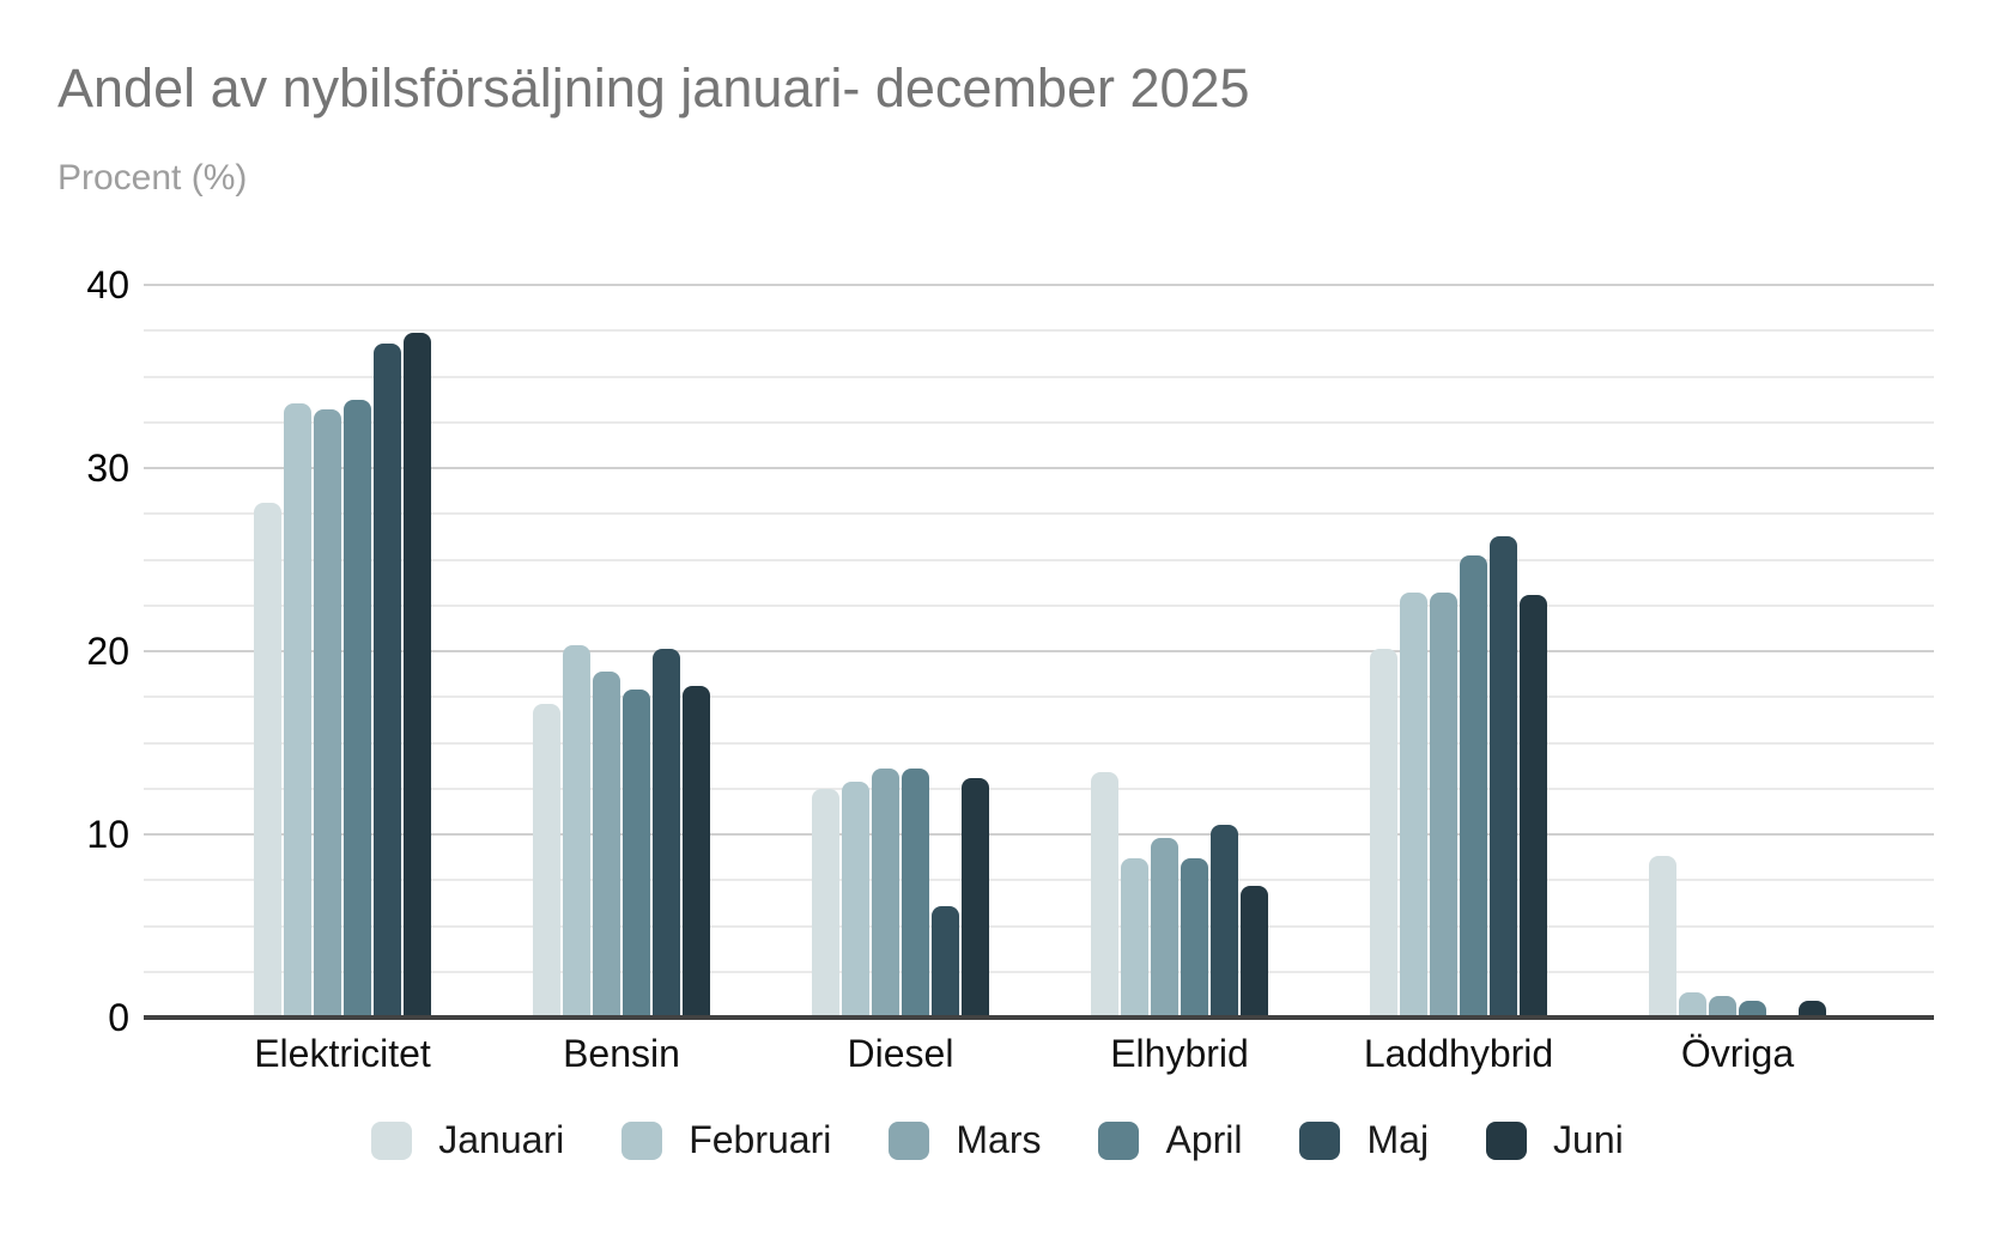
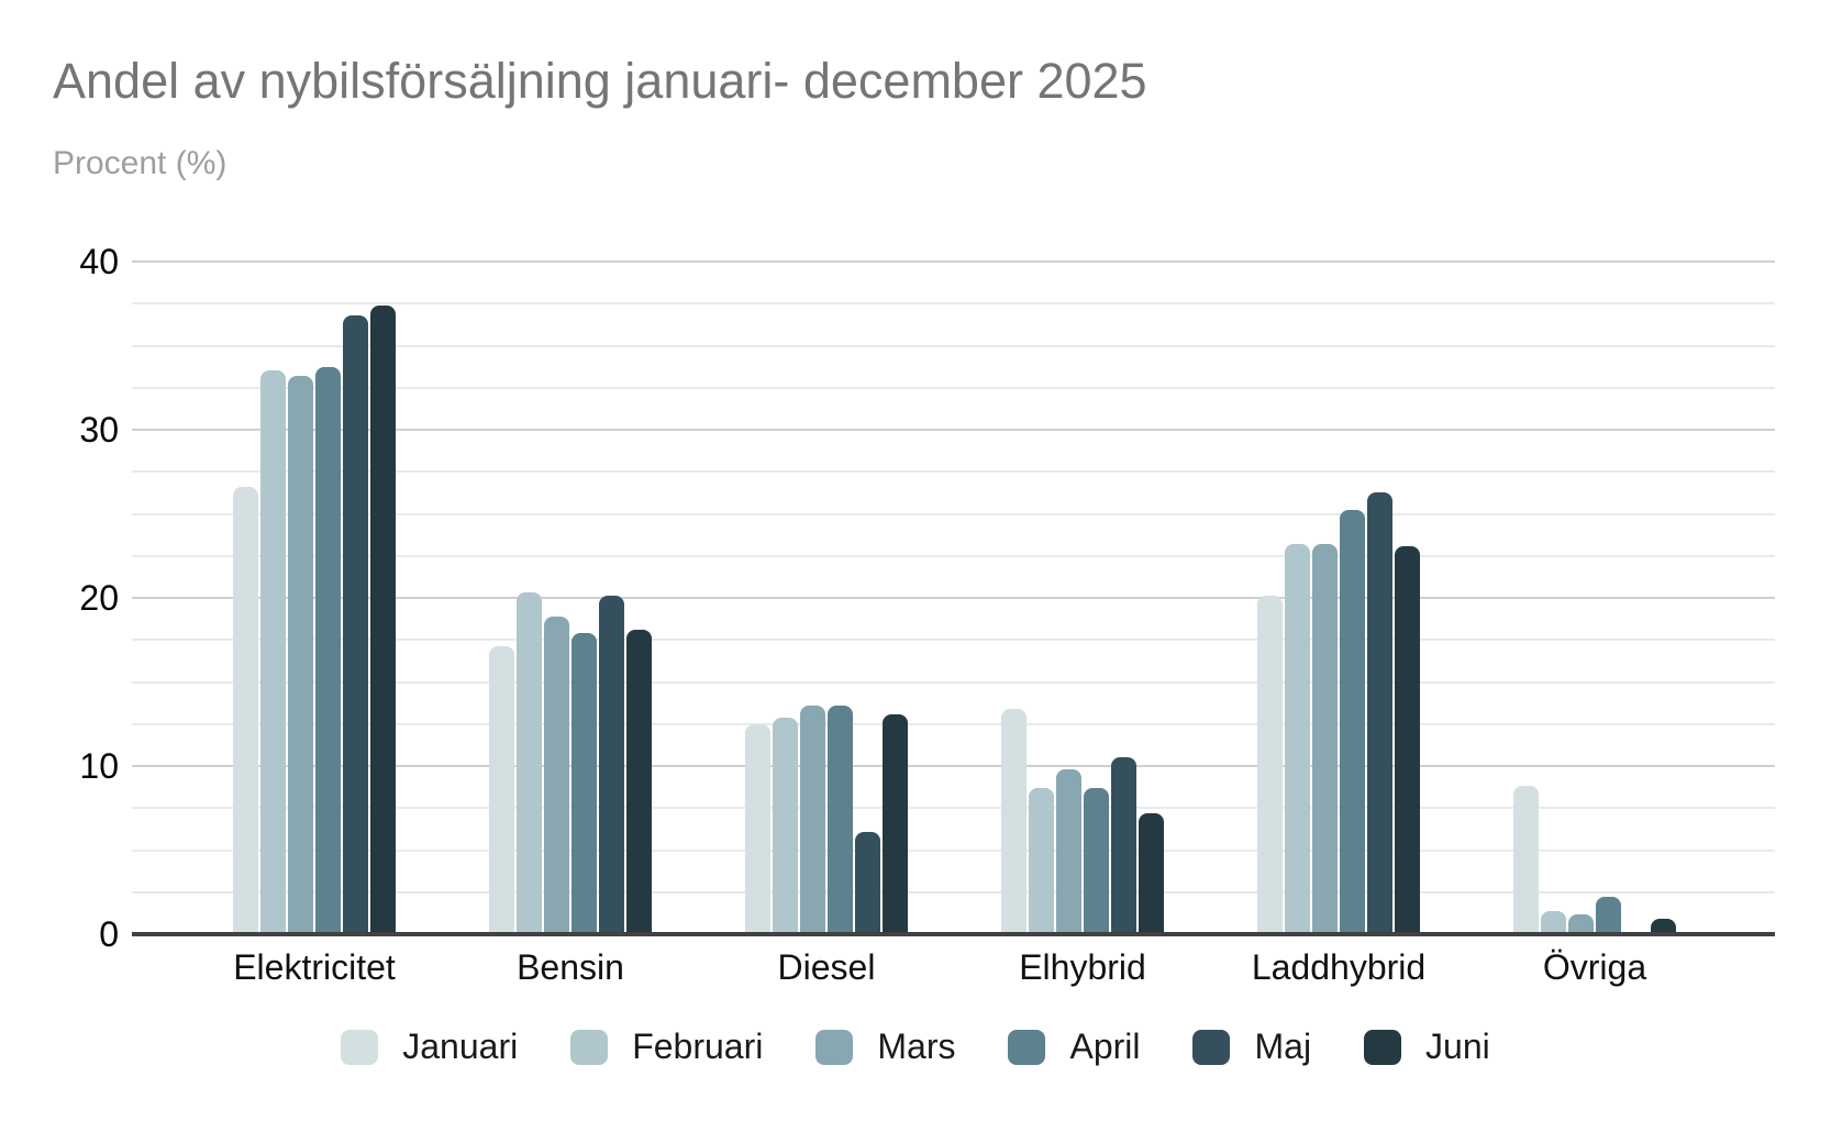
Januari/Elektricitet: 28.1 -> 26.6
April/Övriga: 0.9 -> 2.2
